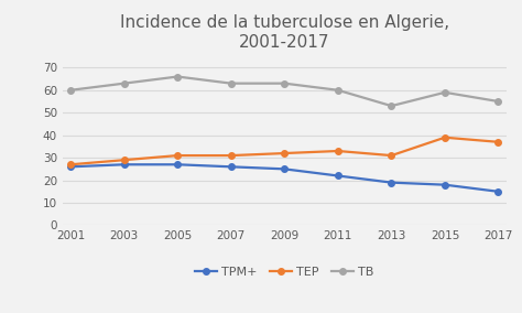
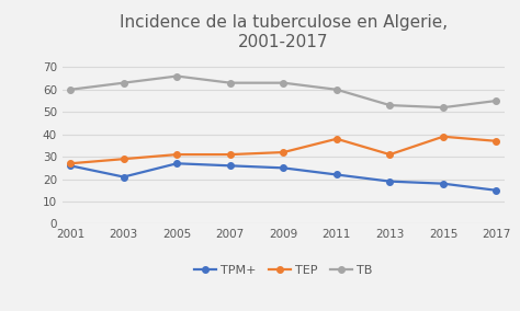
TPM+/2003: 27 -> 21
TEP/2011: 33 -> 38
TB/2015: 59 -> 52
